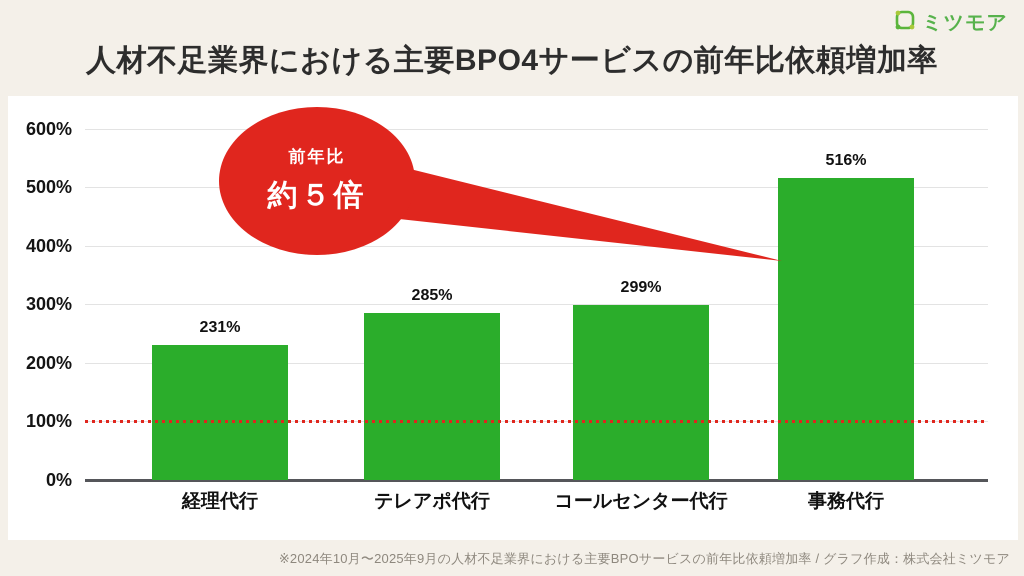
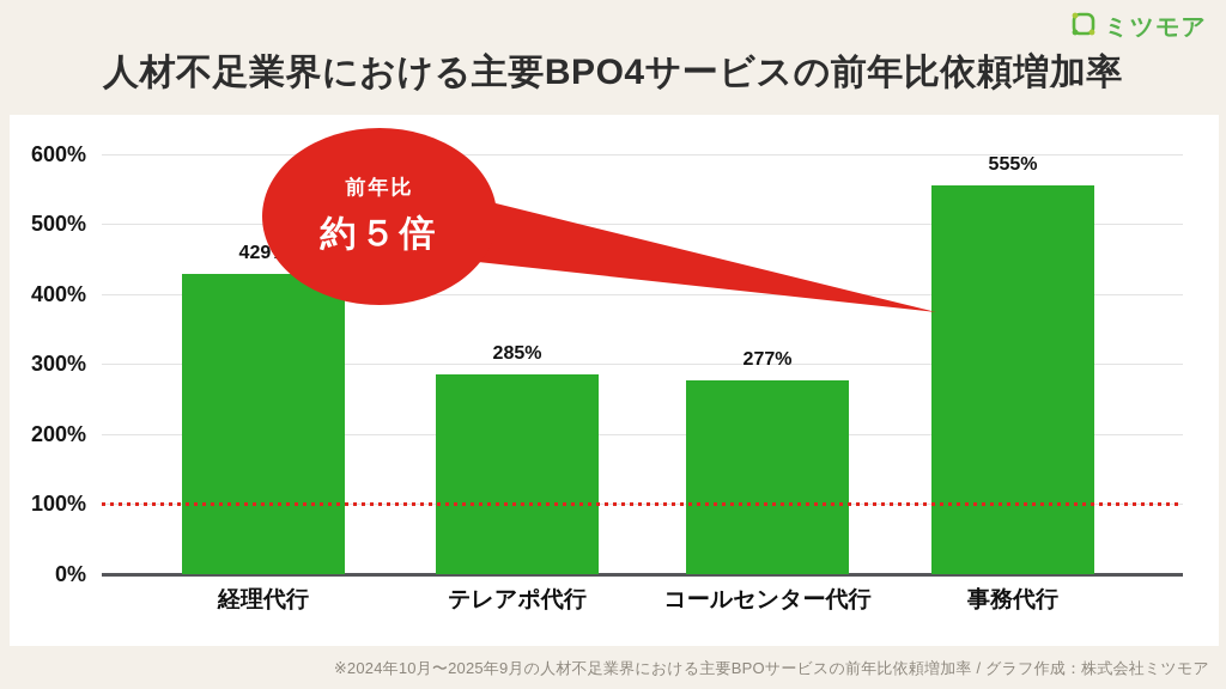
経理代行: 231% -> 429%
コールセンター代行: 299% -> 277%
事務代行: 516% -> 555%
